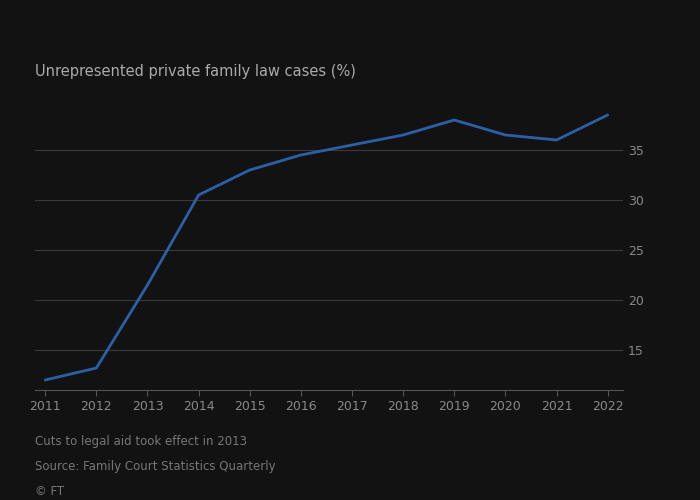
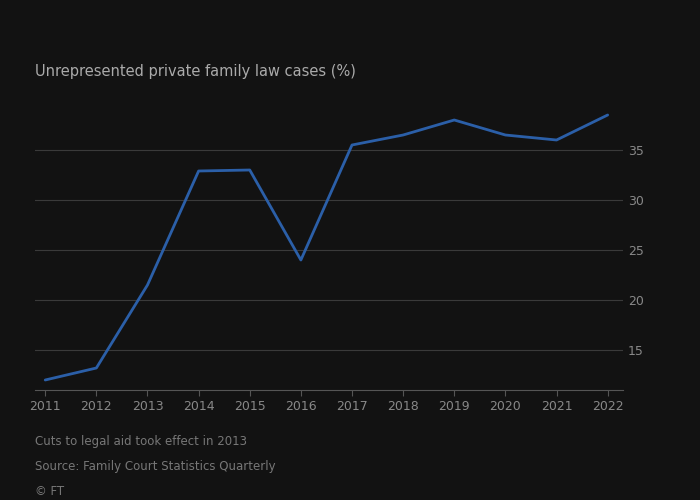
2014: 30.5 -> 32.9
2016: 34.5 -> 24.0
